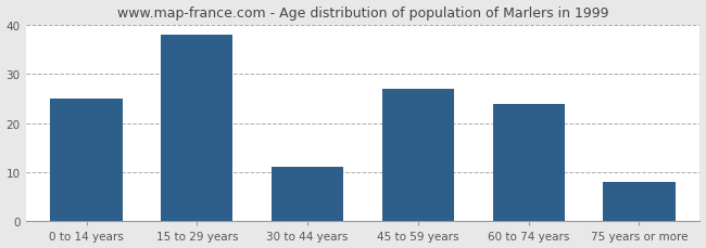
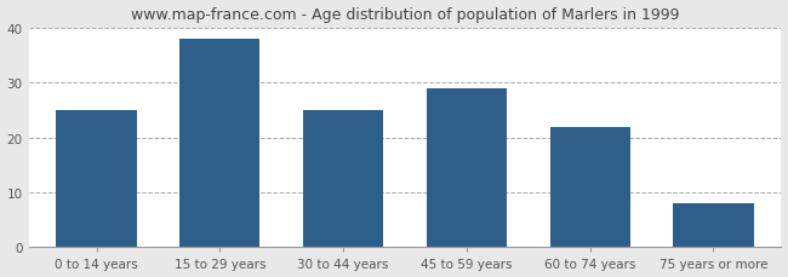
30 to 44 years: 11 -> 25
45 to 59 years: 27 -> 29
60 to 74 years: 24 -> 22
